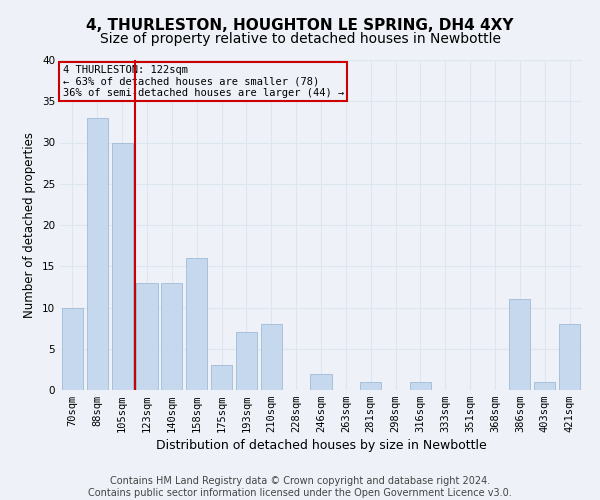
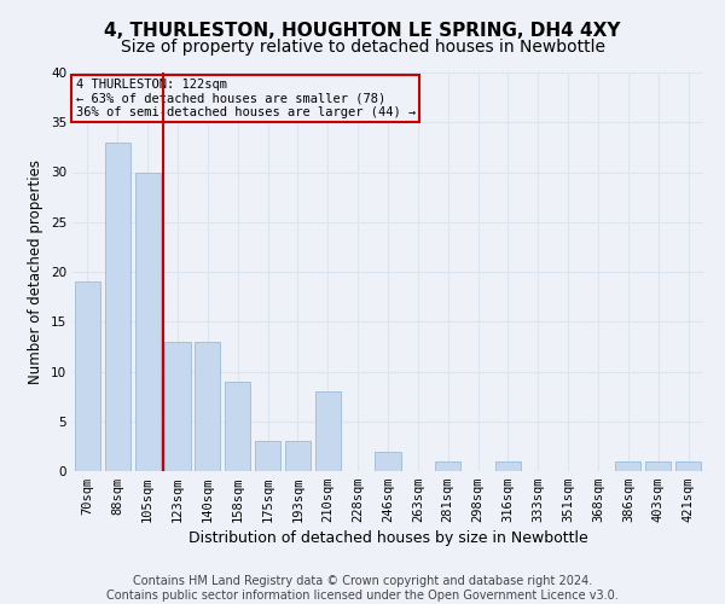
70sqm: 10 -> 19
158sqm: 16 -> 9
193sqm: 7 -> 3
386sqm: 11 -> 1
421sqm: 8 -> 1
